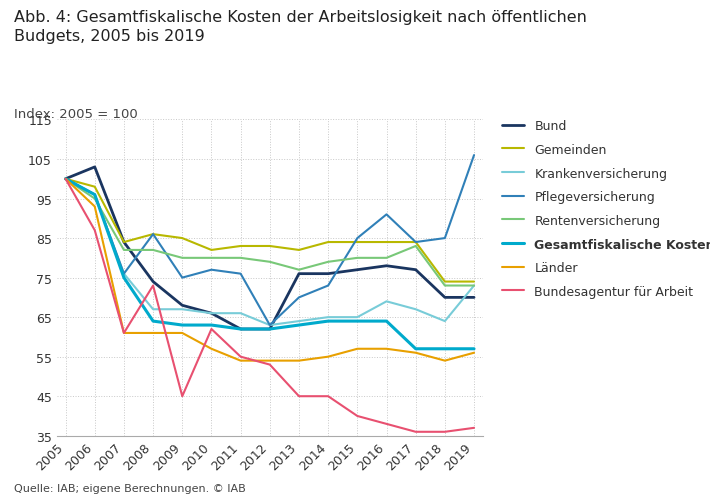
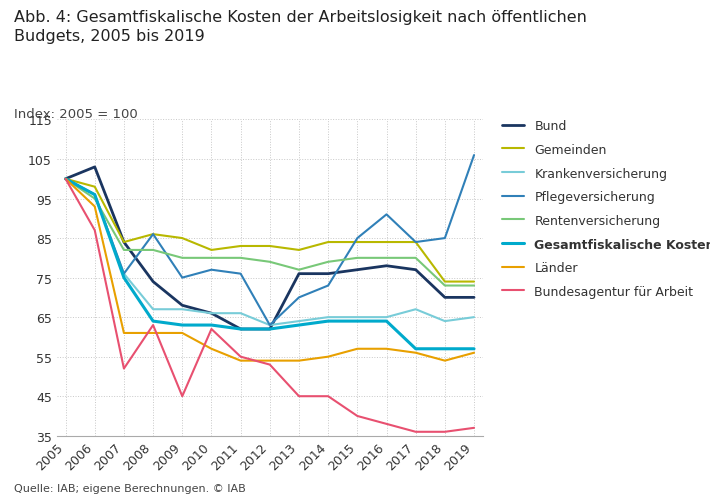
Bundesagentur für Arbeit/2007: 61 -> 52
Bundesagentur für Arbeit/2008: 73 -> 63
Krankenversicherung/2016: 69 -> 65
Rentenversicherung/2017: 83 -> 80
Krankenversicherung/2019: 73 -> 65
